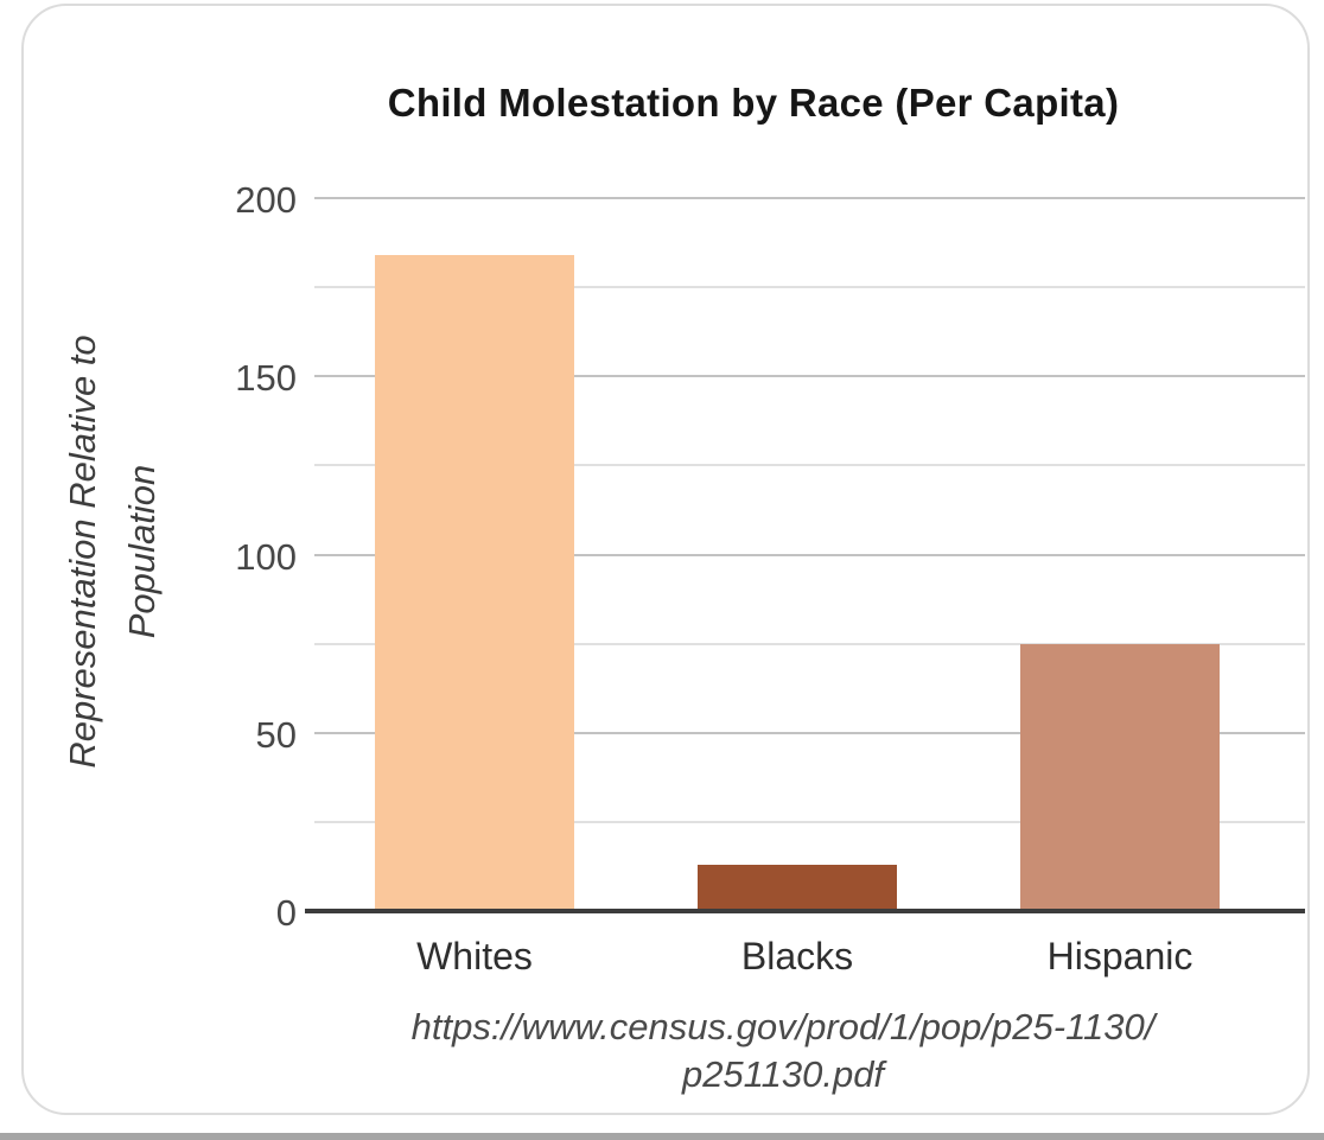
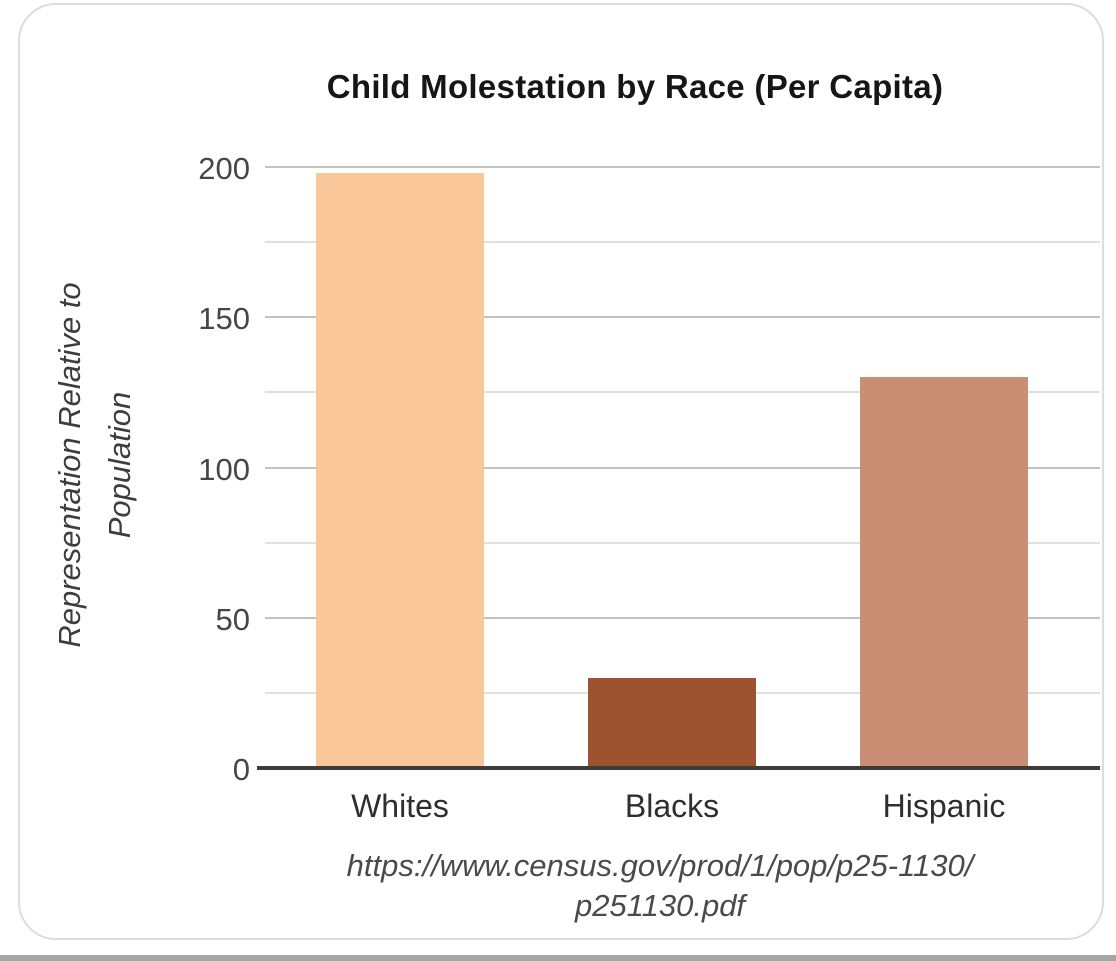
Whites: 184 -> 198
Blacks: 13 -> 30
Hispanic: 75 -> 130
